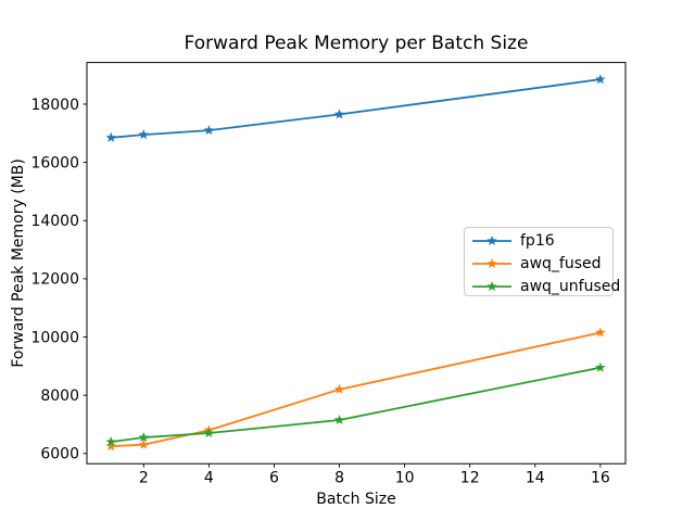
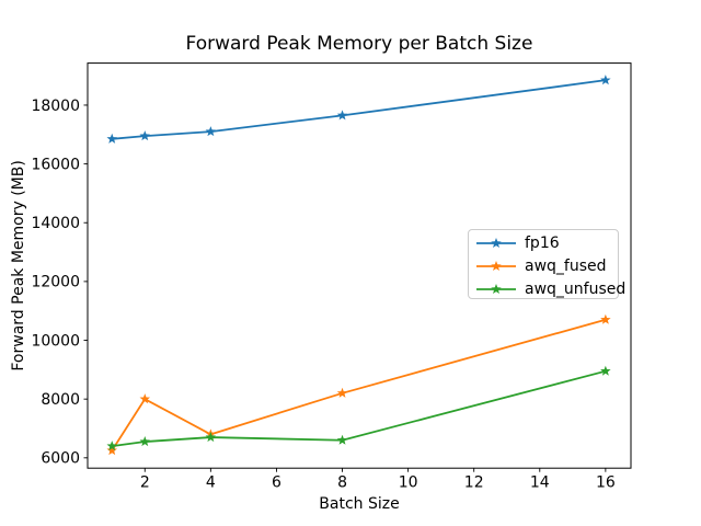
awq_fused/2: 6300 -> 8000
awq_unfused/8: 7200 -> 6600
awq_fused/16: 10200 -> 10700
